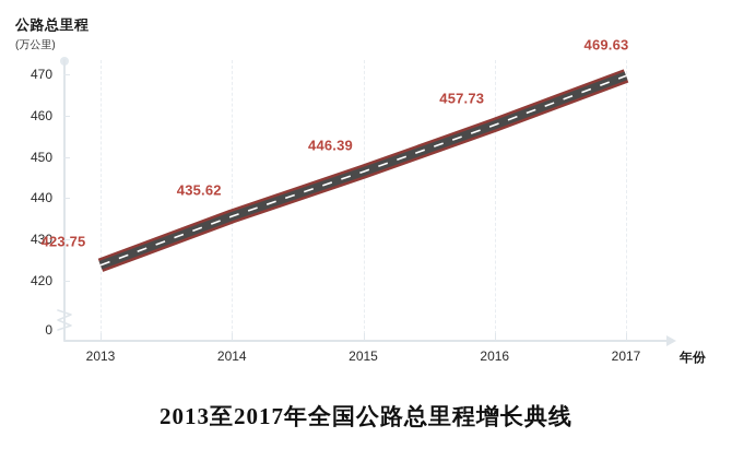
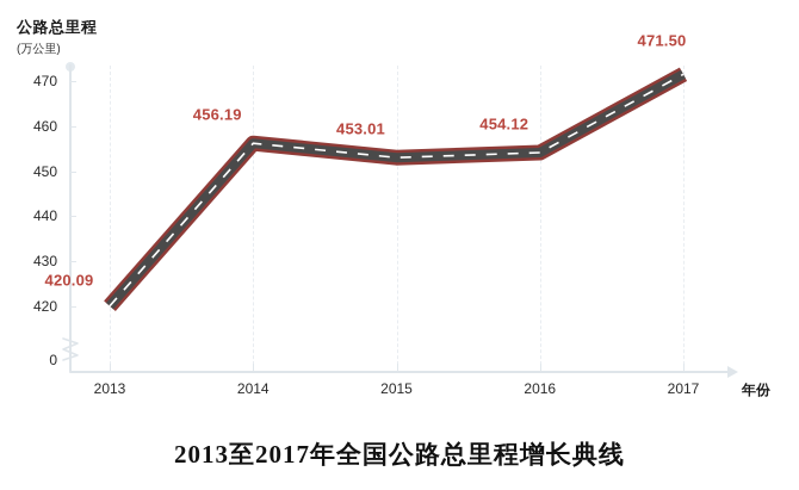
2013: 423.75 -> 420.09
2014: 435.62 -> 456.19
2015: 446.39 -> 453.01
2016: 457.73 -> 454.12
2017: 469.63 -> 471.50
